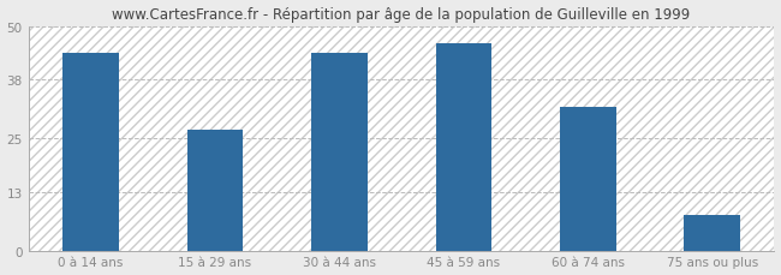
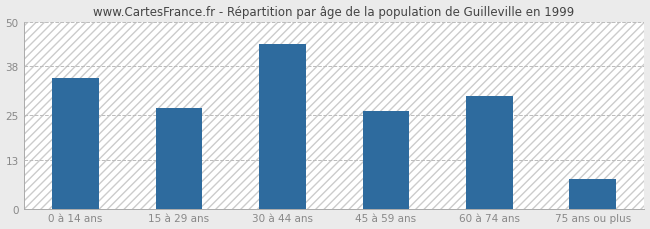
0 à 14 ans: 44 -> 35
45 à 59 ans: 46 -> 26
60 à 74 ans: 32 -> 30
